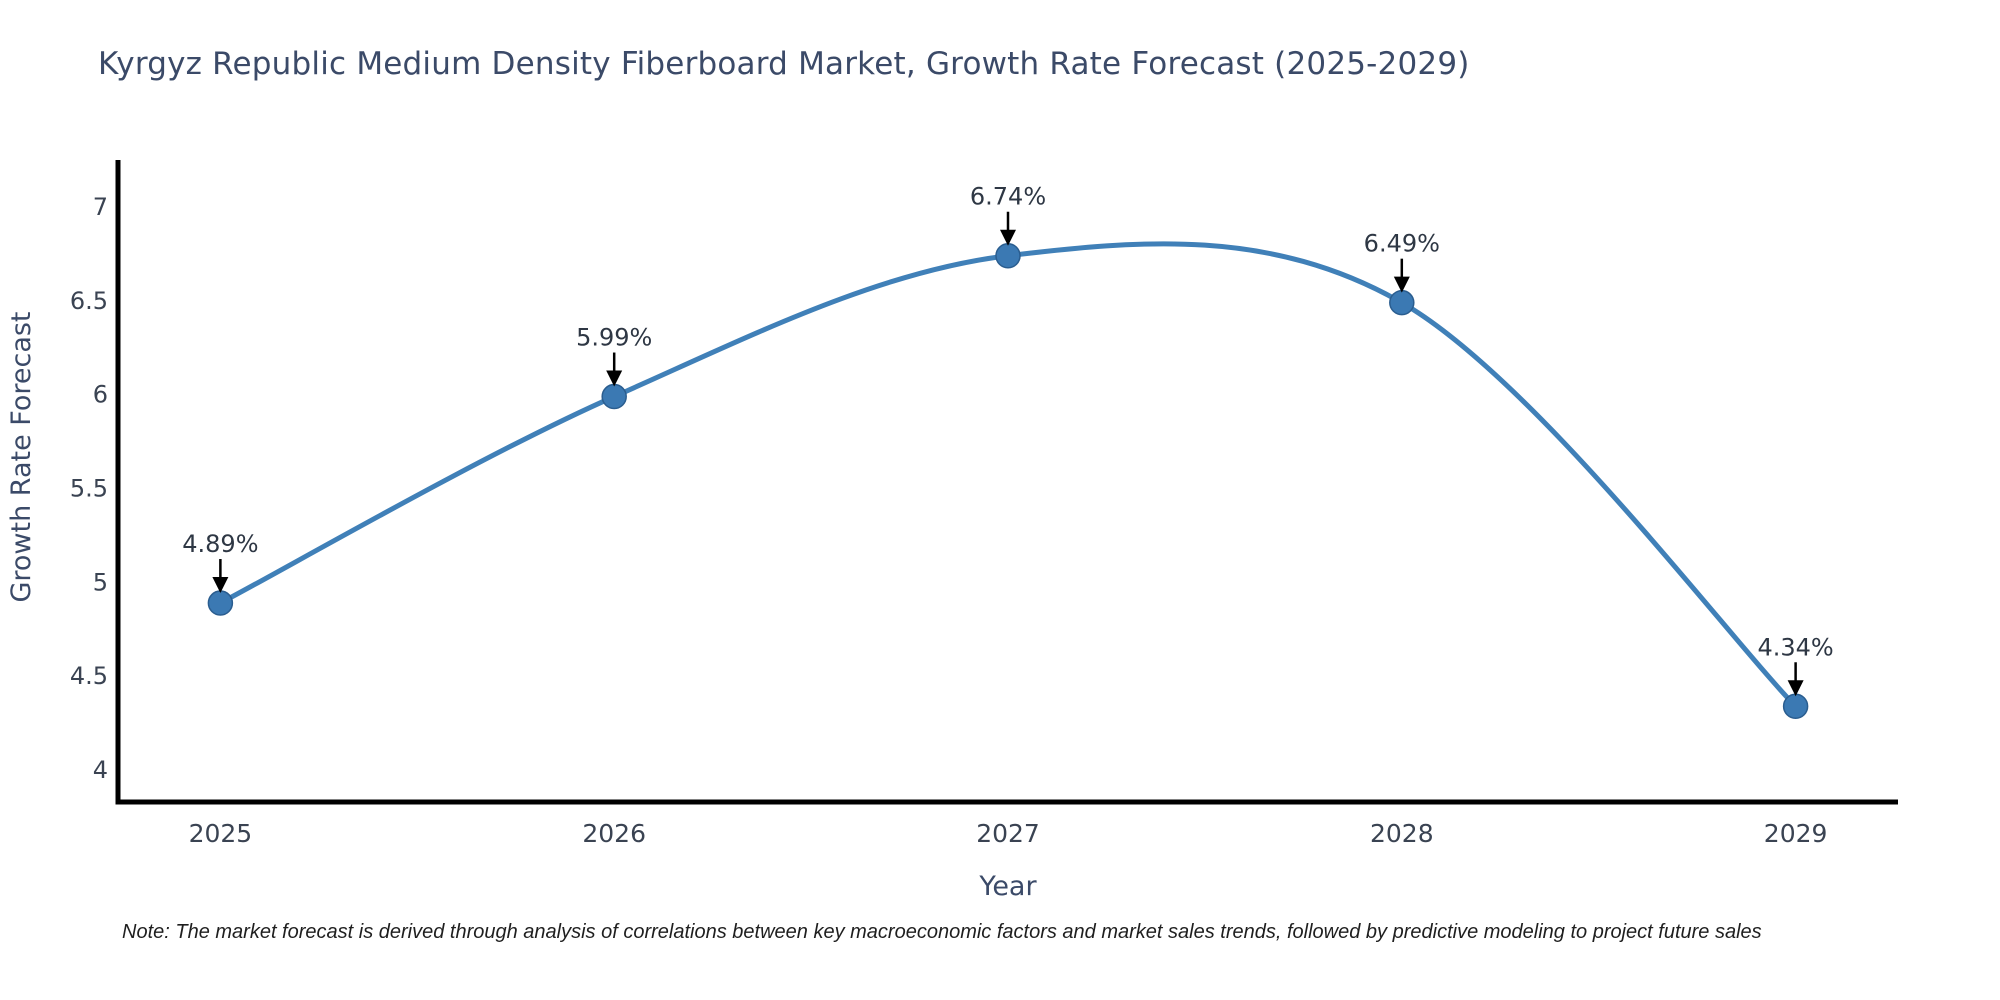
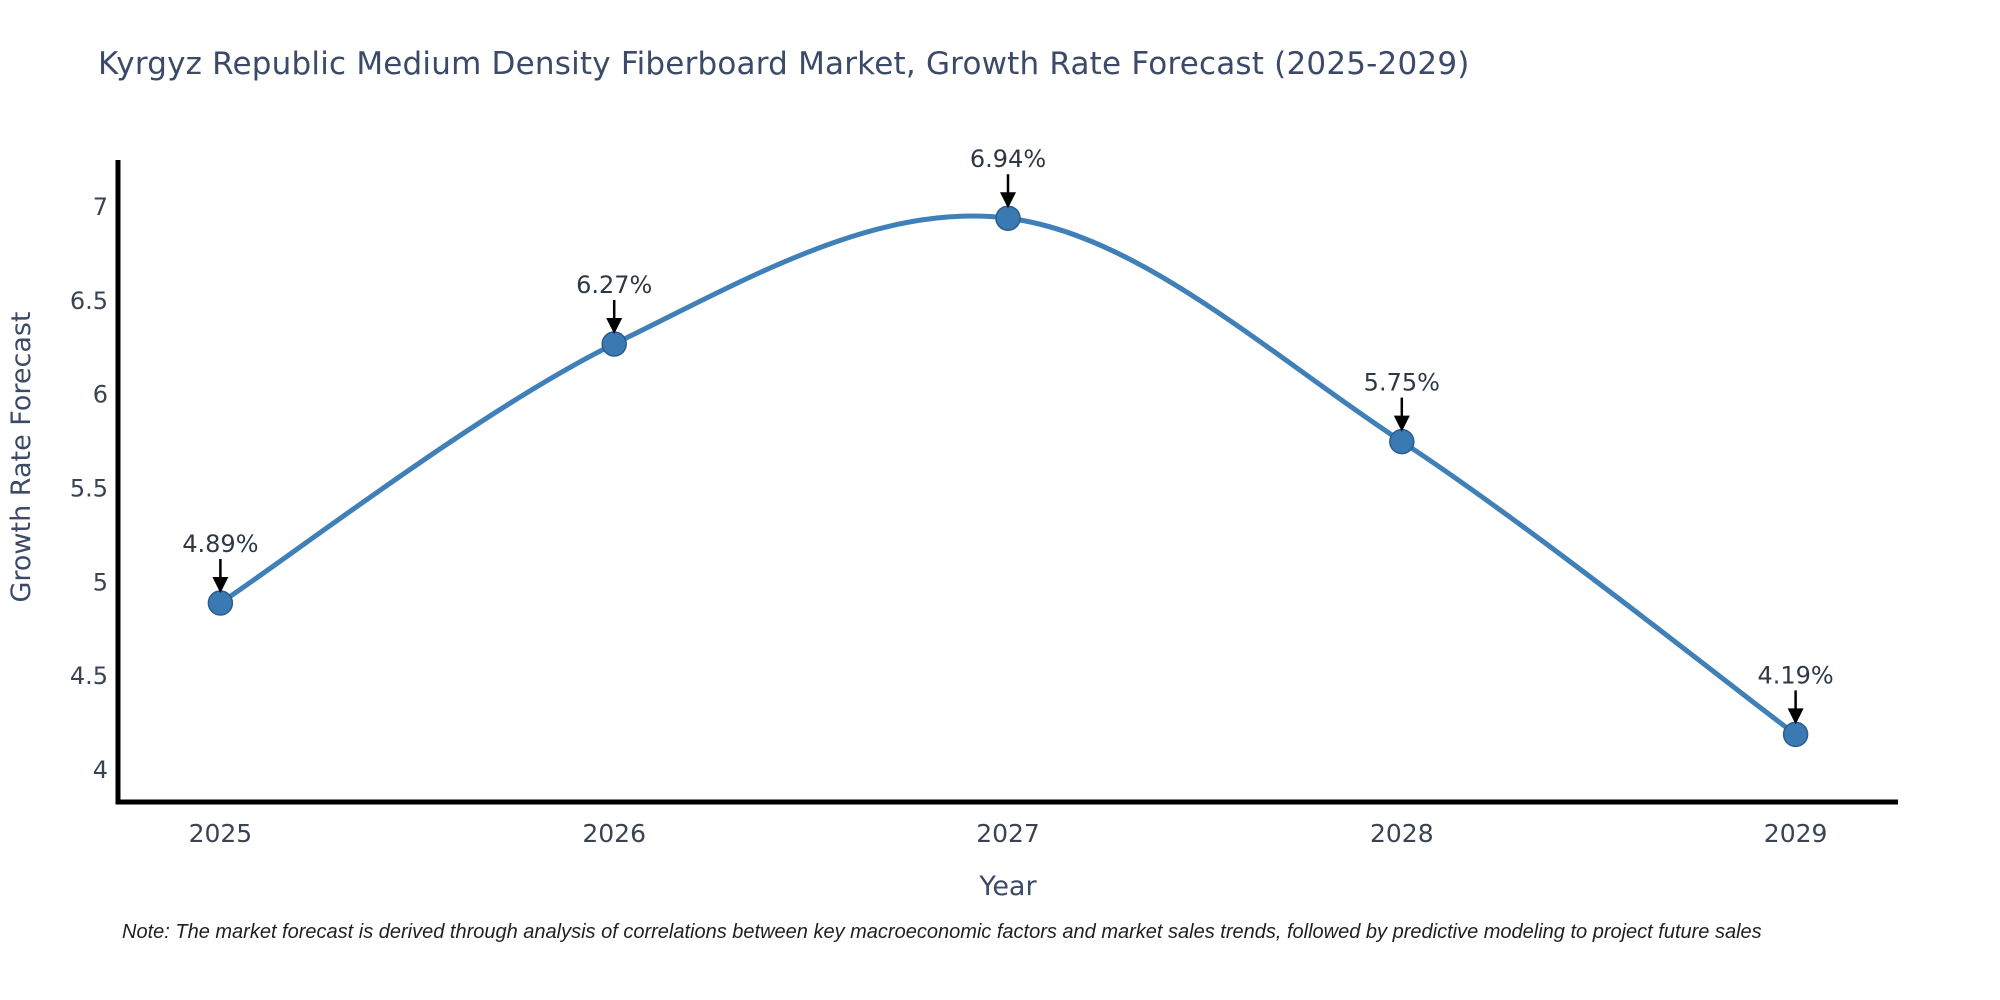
2026: 5.99% -> 6.27%
2027: 6.74% -> 6.94%
2028: 6.49% -> 5.75%
2029: 4.34% -> 4.19%
